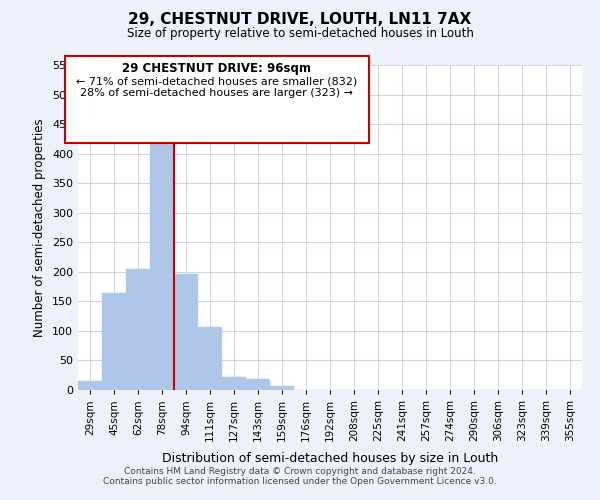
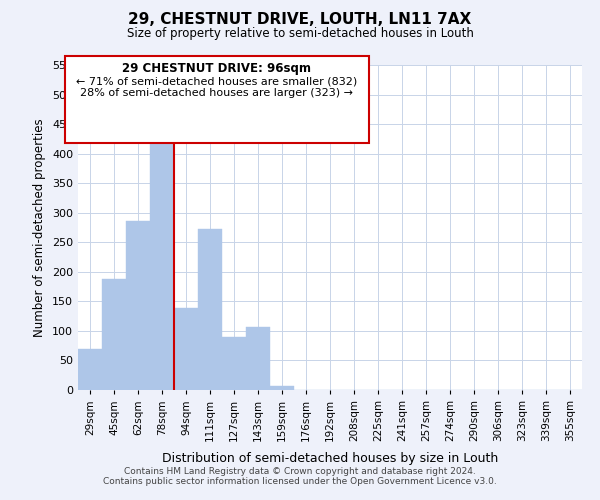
29sqm: 15 -> 70
45sqm: 165 -> 188
62sqm: 205 -> 286
94sqm: 197 -> 138
111sqm: 107 -> 272
127sqm: 22 -> 90
143sqm: 18 -> 106
